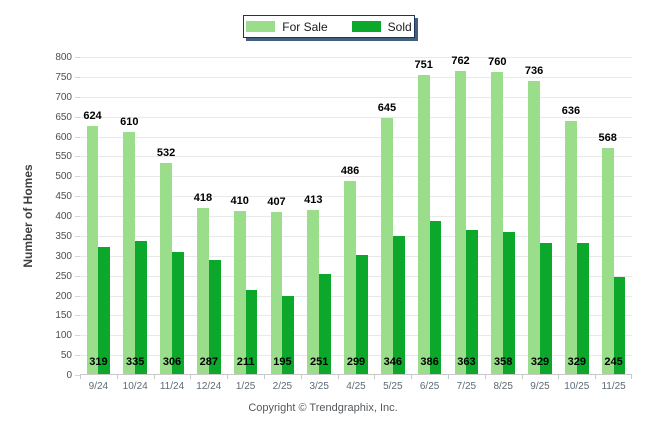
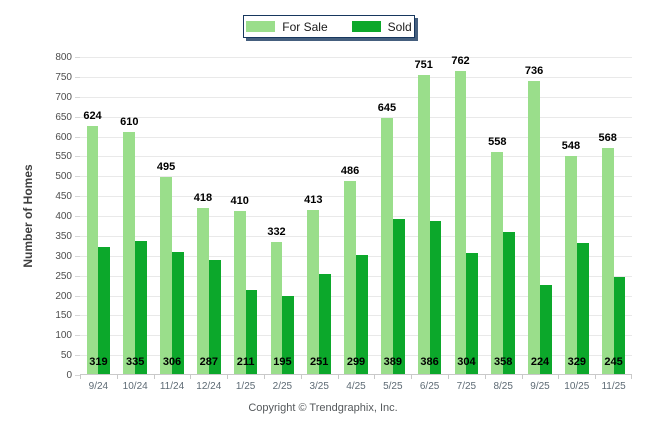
For Sale/11/24: 532 -> 495
For Sale/2/25: 407 -> 332
Sold/5/25: 346 -> 389
Sold/7/25: 363 -> 304
For Sale/8/25: 760 -> 558
Sold/9/25: 329 -> 224
For Sale/10/25: 636 -> 548
